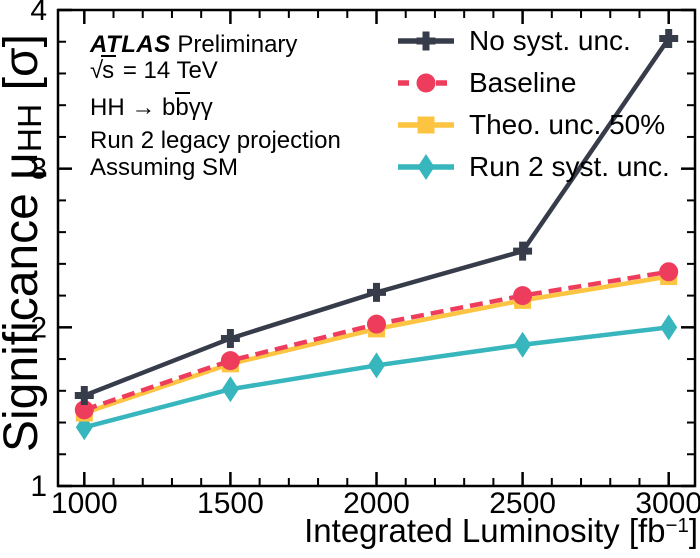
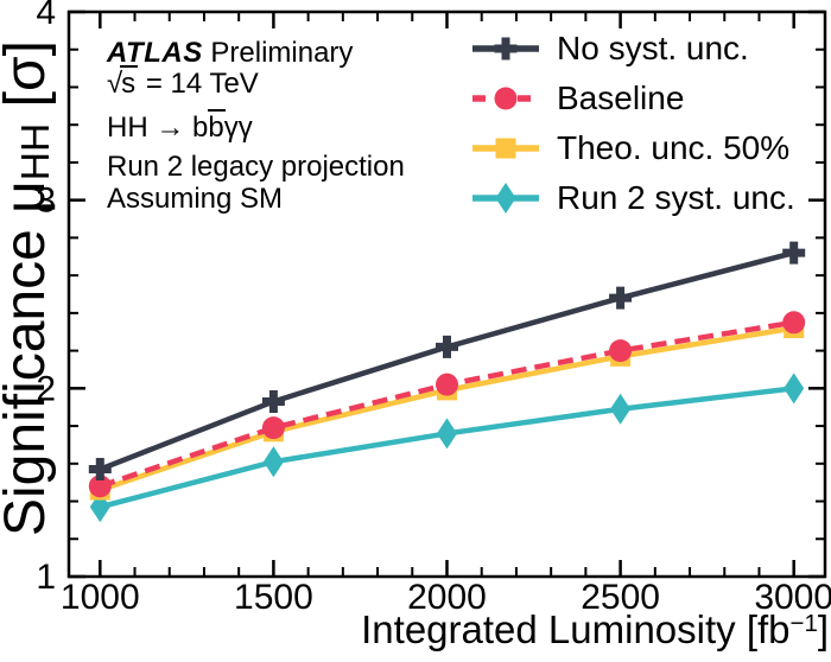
No syst. unc./3000: 3.82 -> 2.72
